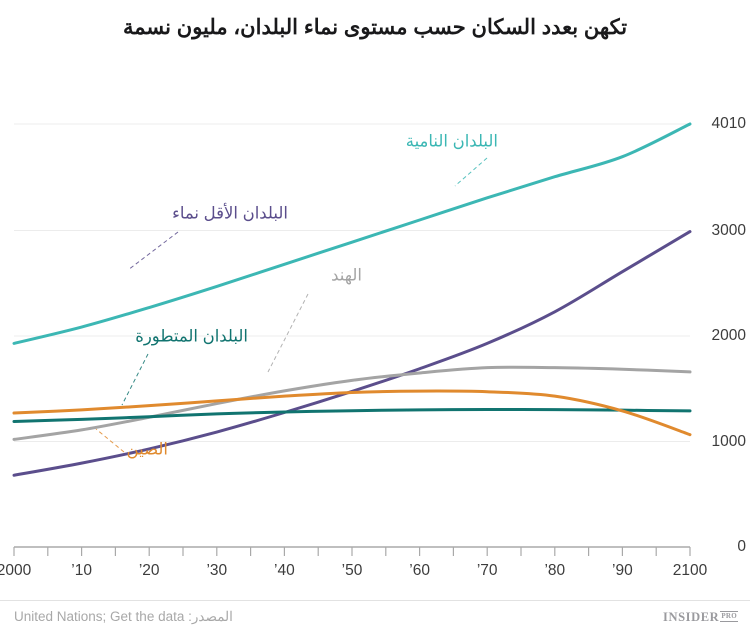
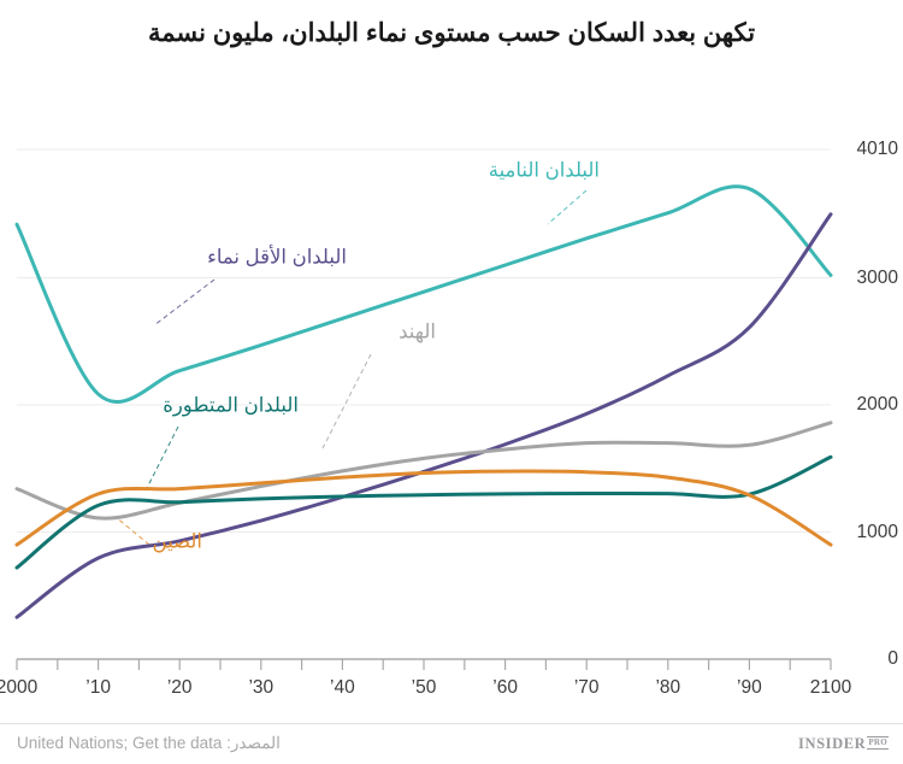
البلدان النامية/2000: 1930 -> 3420
البلدان الأقل نماء/2000: 680 -> 330
الهند/2000: 1020 -> 1340
البلدان المتطورة/2000: 1190 -> 720
الصين/2000: 1270 -> 900
البلدان النامية/2100: 4010 -> 3020
البلدان الأقل نماء/2100: 2990 -> 3500
الهند/2100: 1660 -> 1860
البلدان المتطورة/2100: 1290 -> 1590
الصين/2100: 1060 -> 900
